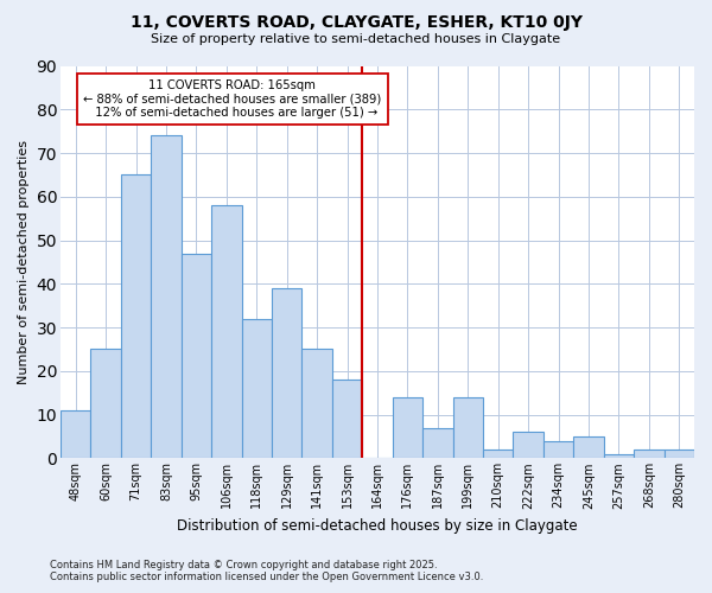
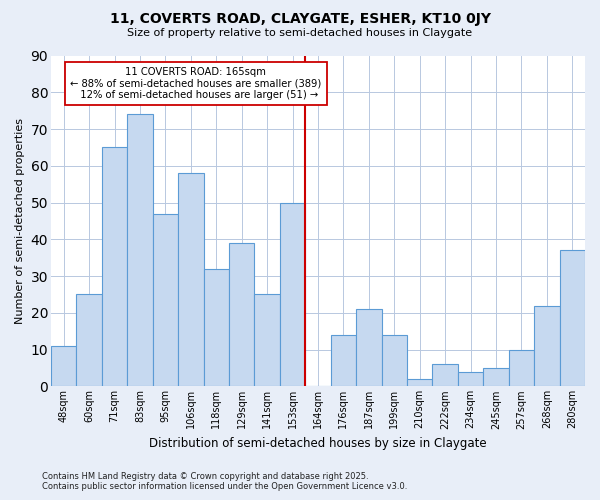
153sqm: 18 -> 50
187sqm: 7 -> 21
257sqm: 1 -> 10
268sqm: 2 -> 22
280sqm: 2 -> 37
